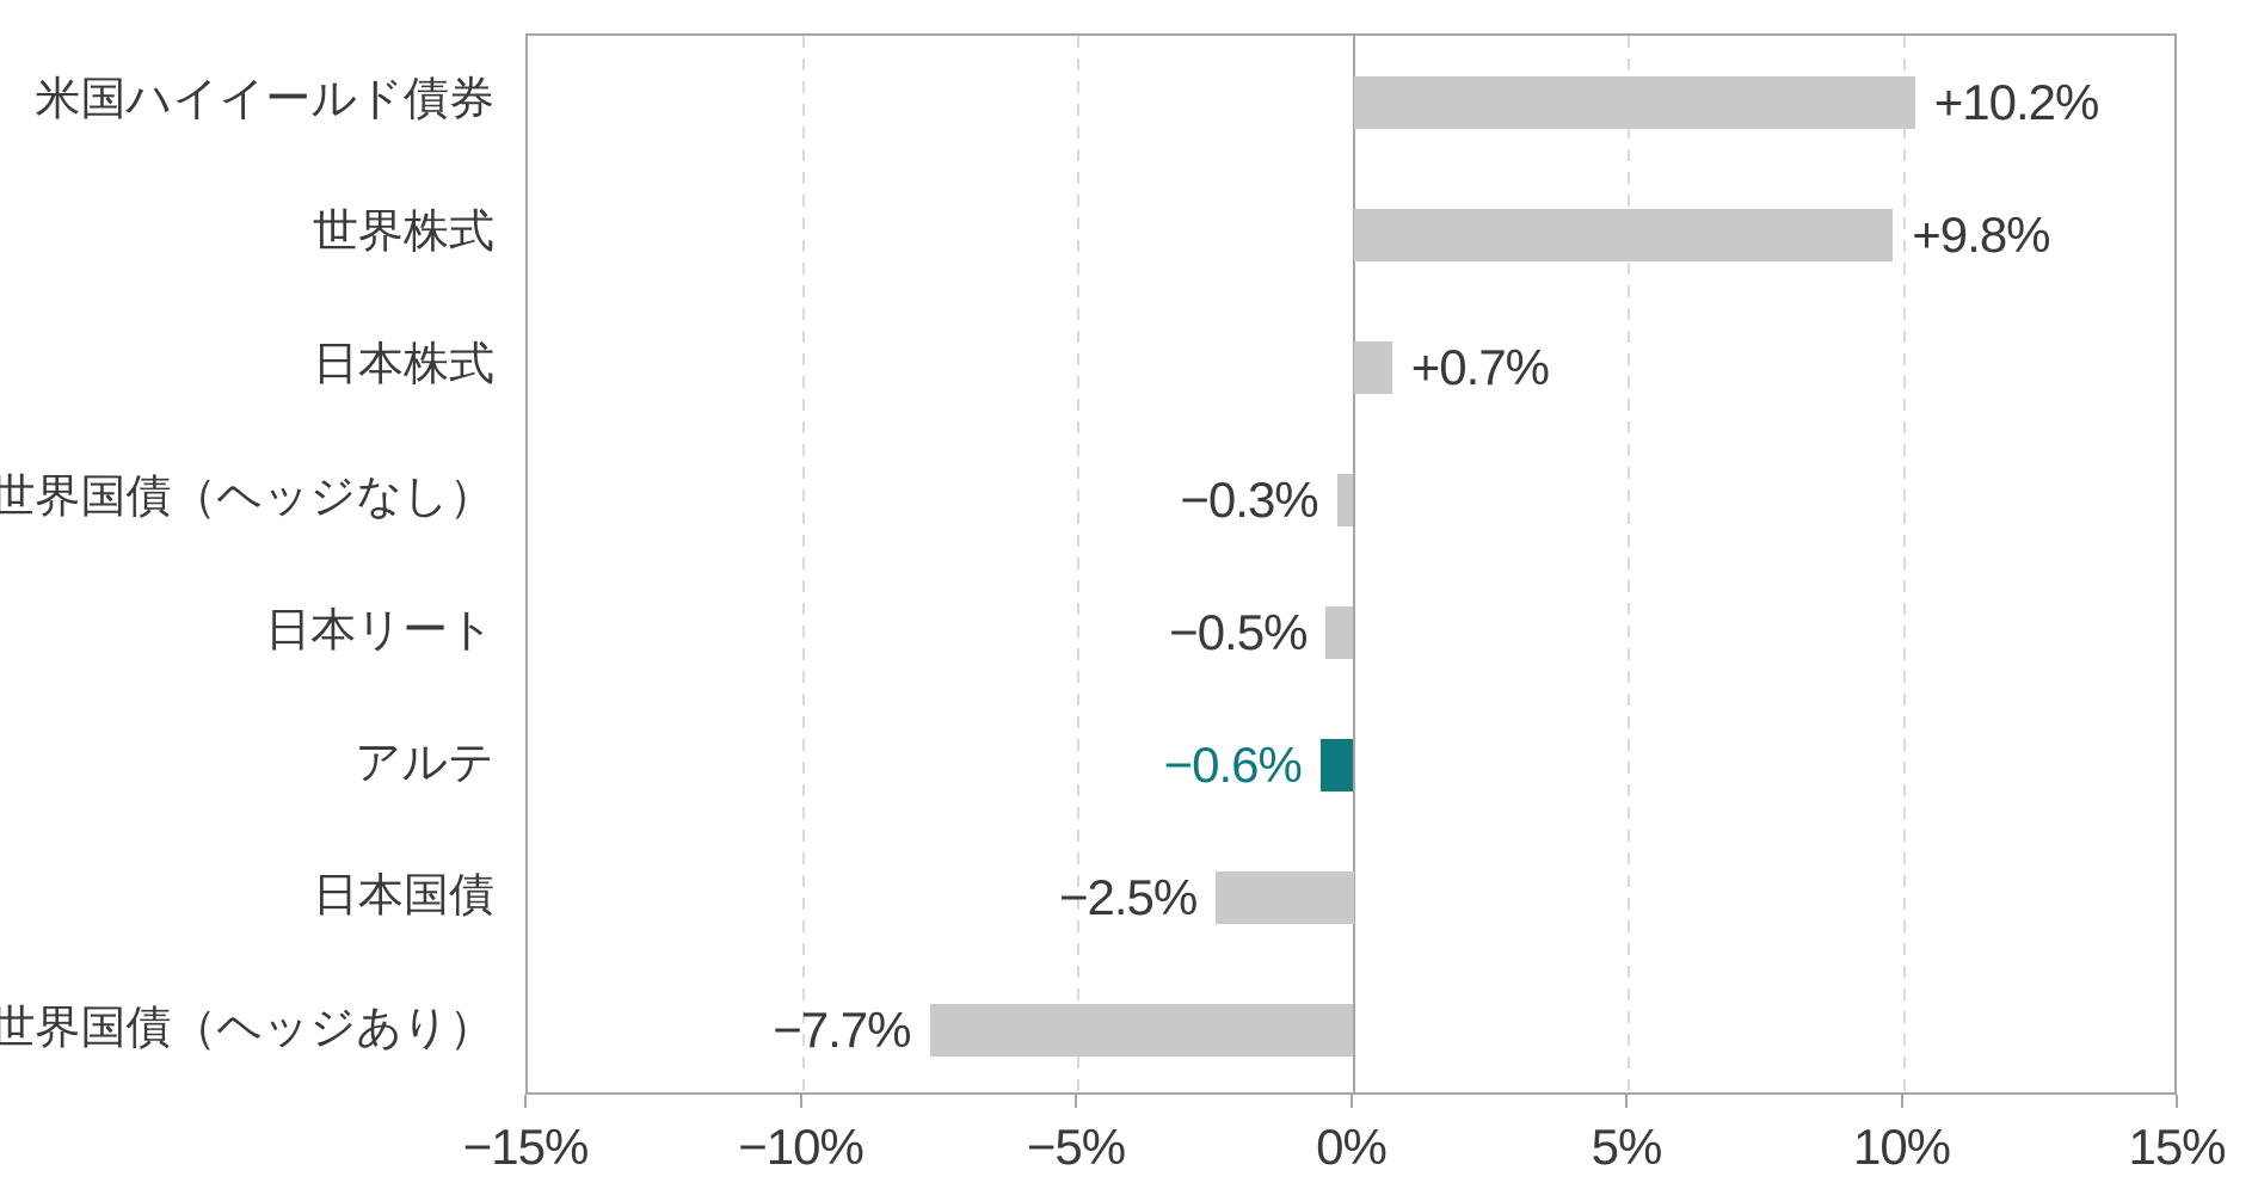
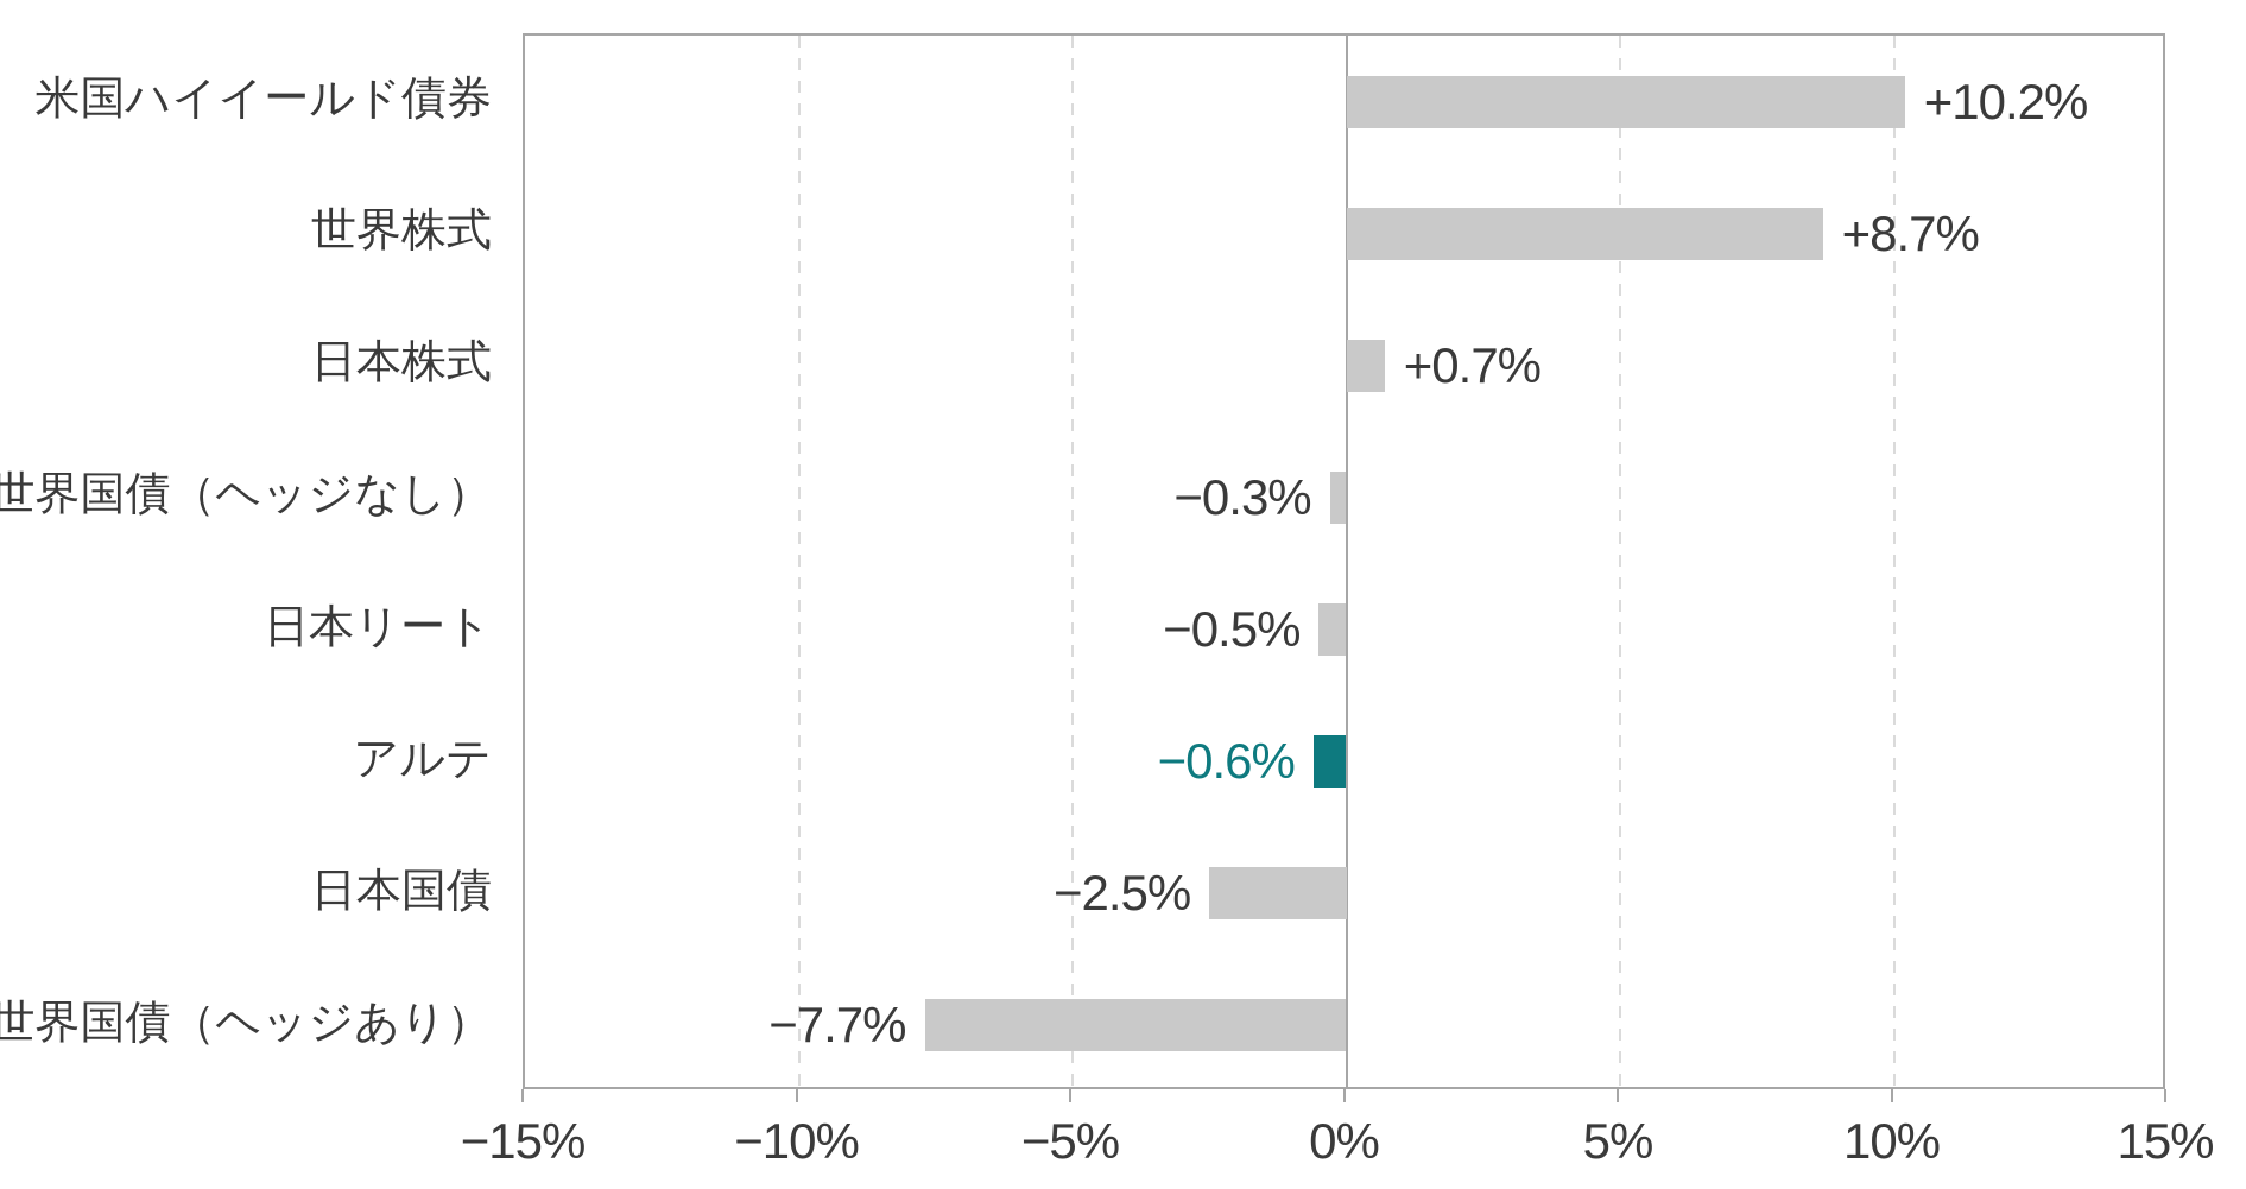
世界株式: +9.8% -> +8.7%
